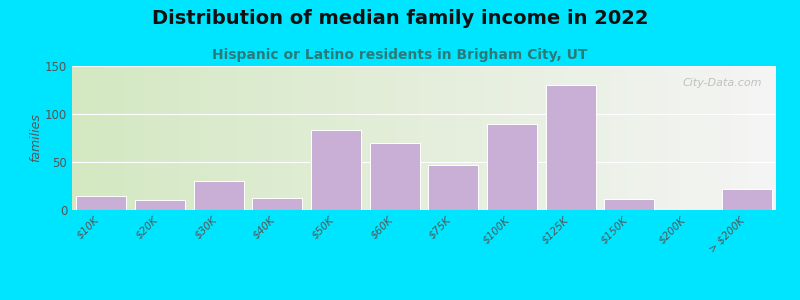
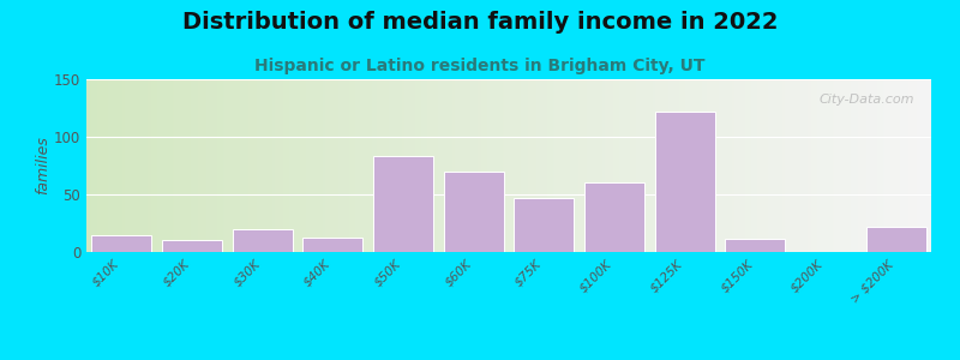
$30K: 30 -> 20
$100K: 90 -> 60
$125K: 130 -> 122
